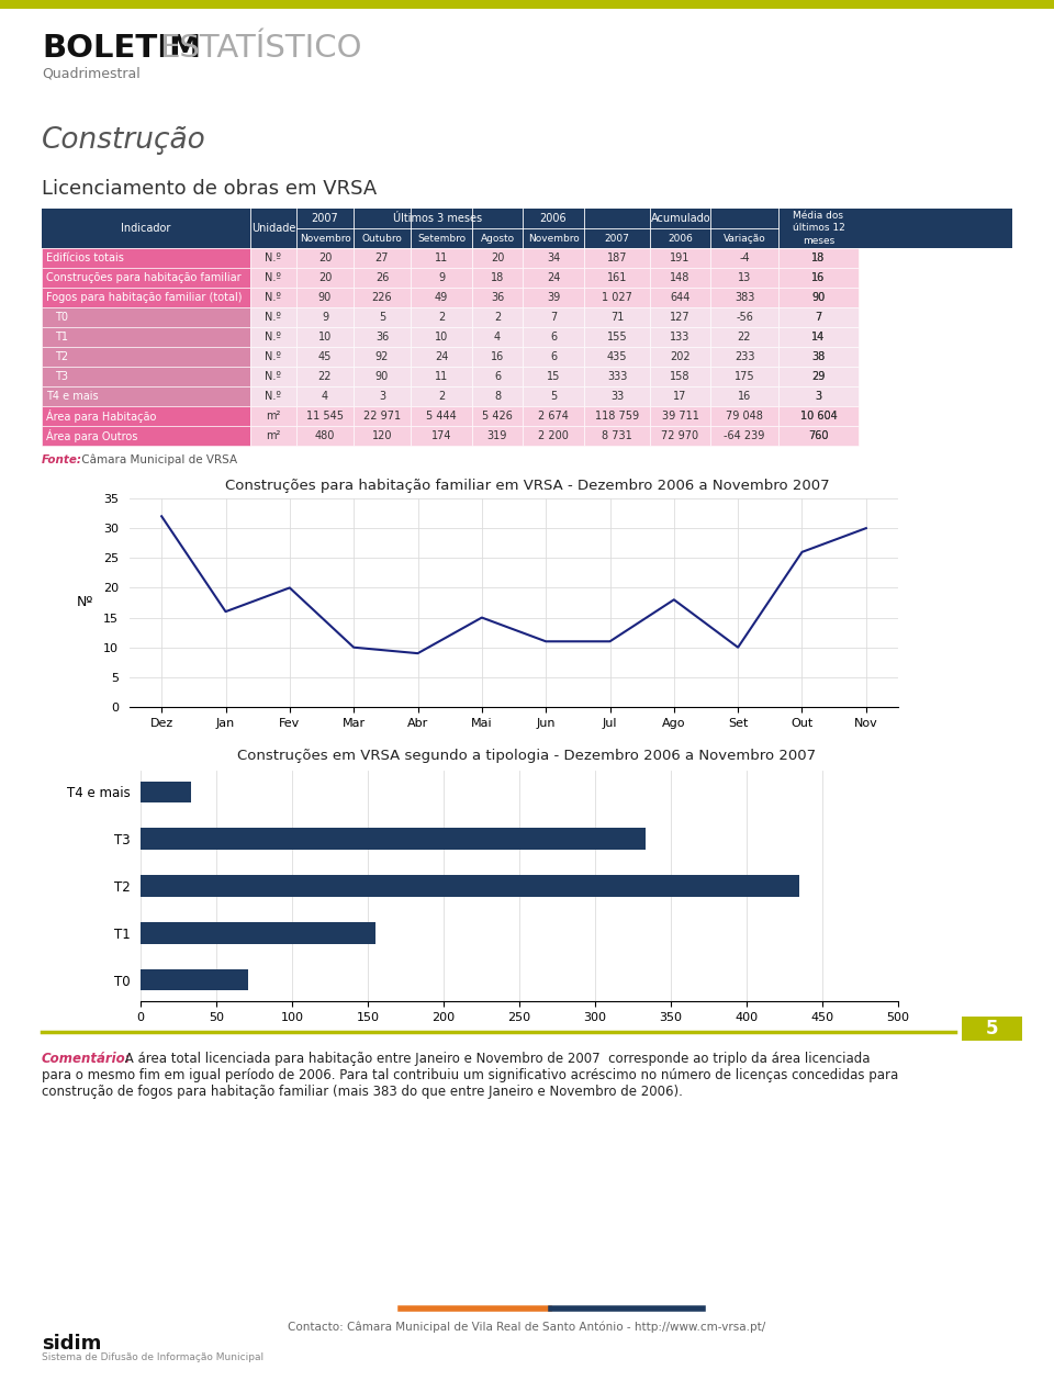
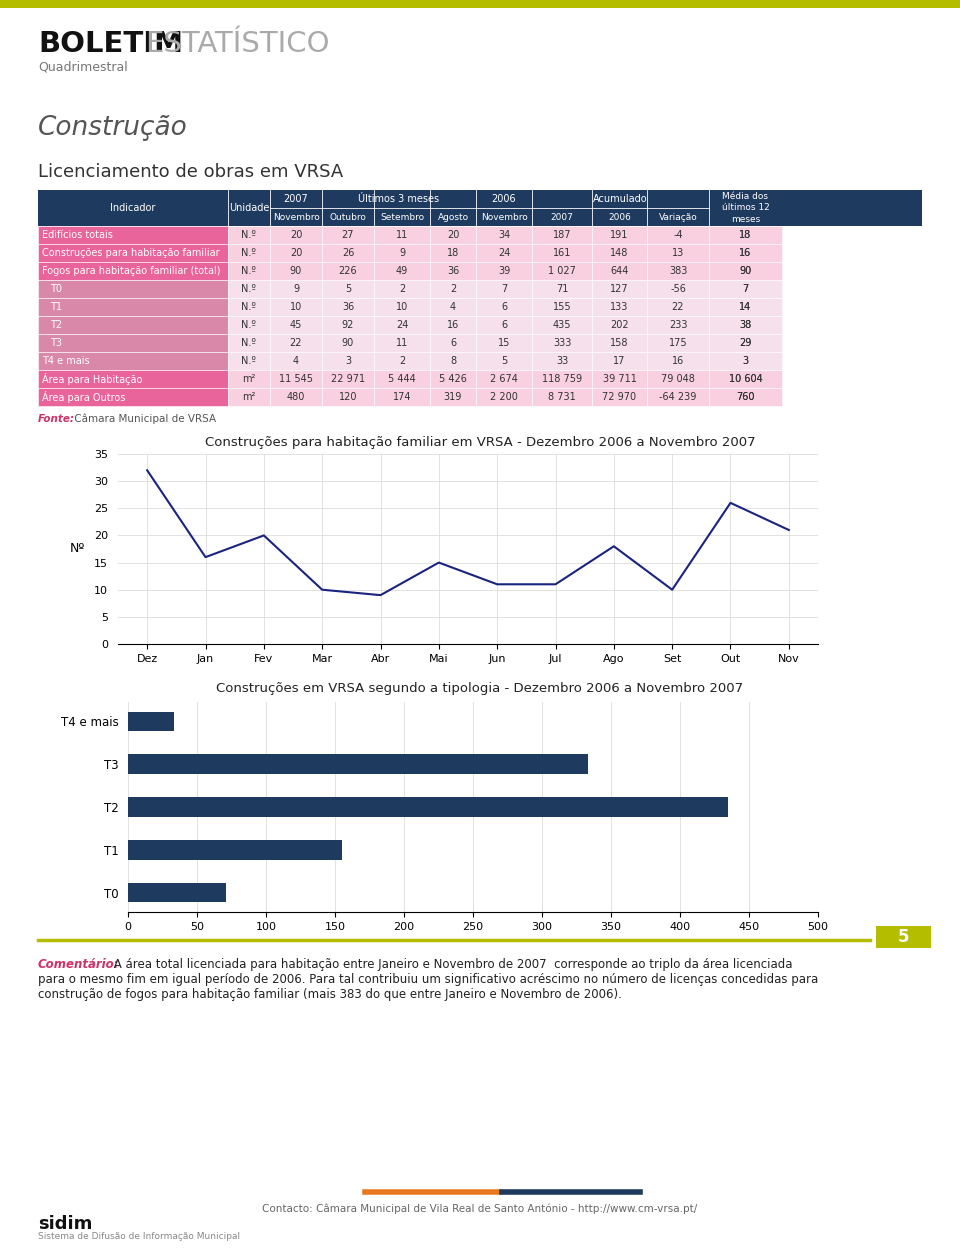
Nov: 30 -> 21
